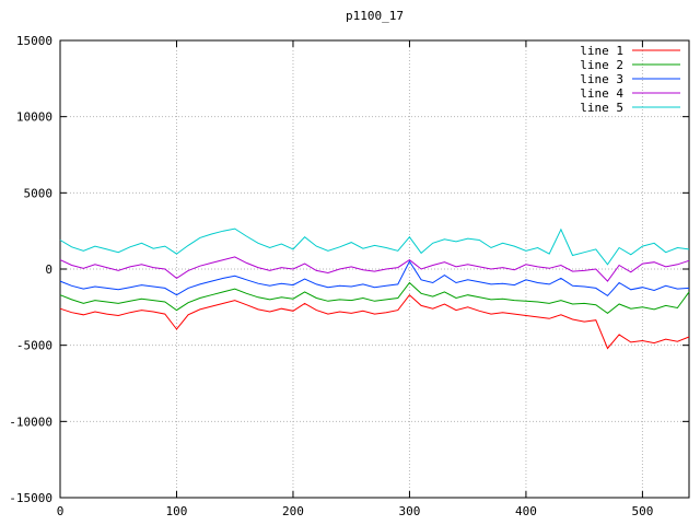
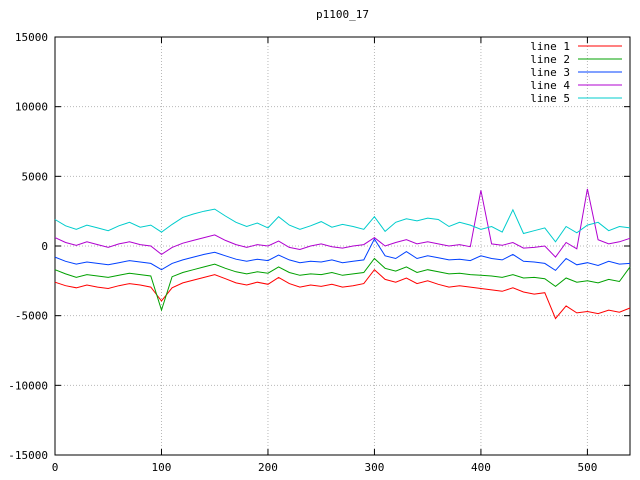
line 2/100: -2700 -> -4600
line 4/400: 300 -> 4000
line 4/500: 400 -> 4100
